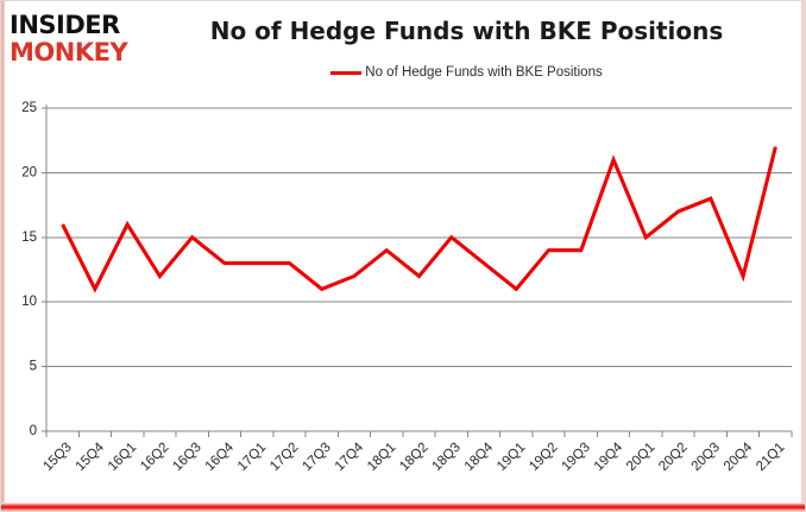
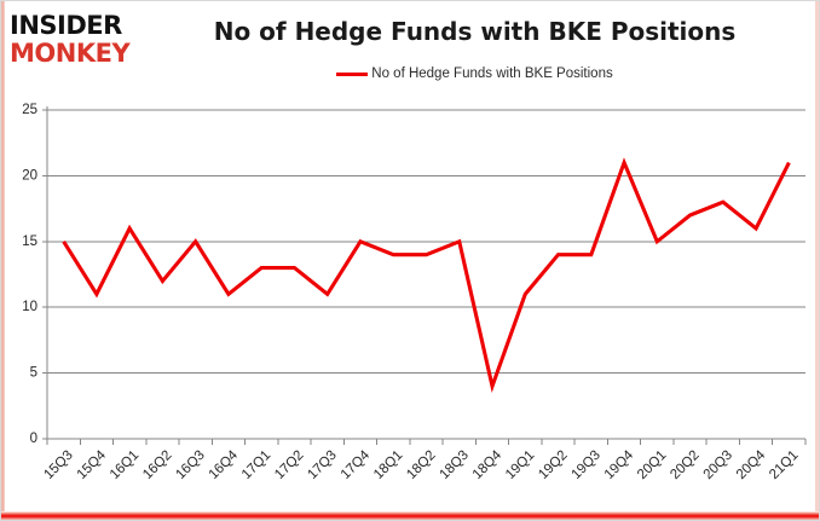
15Q3: 16 -> 15
16Q4: 13 -> 11
17Q4: 12 -> 15
18Q2: 12 -> 14
18Q4: 13 -> 4
20Q4: 12 -> 16
21Q1: 22 -> 21
